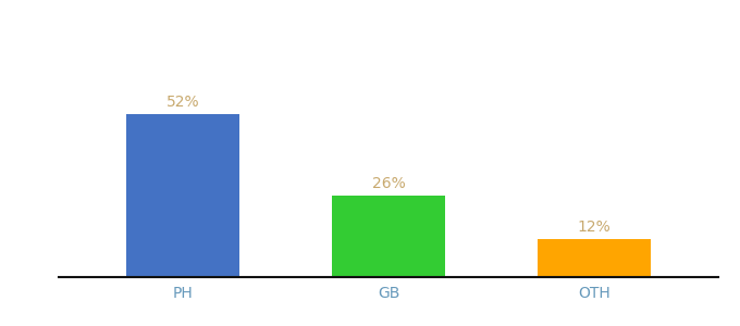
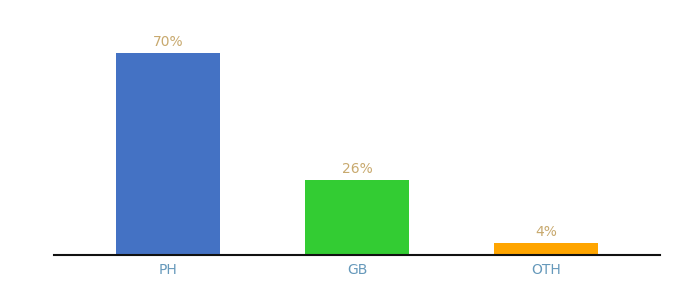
PH: 52% -> 70%
OTH: 12% -> 4%
